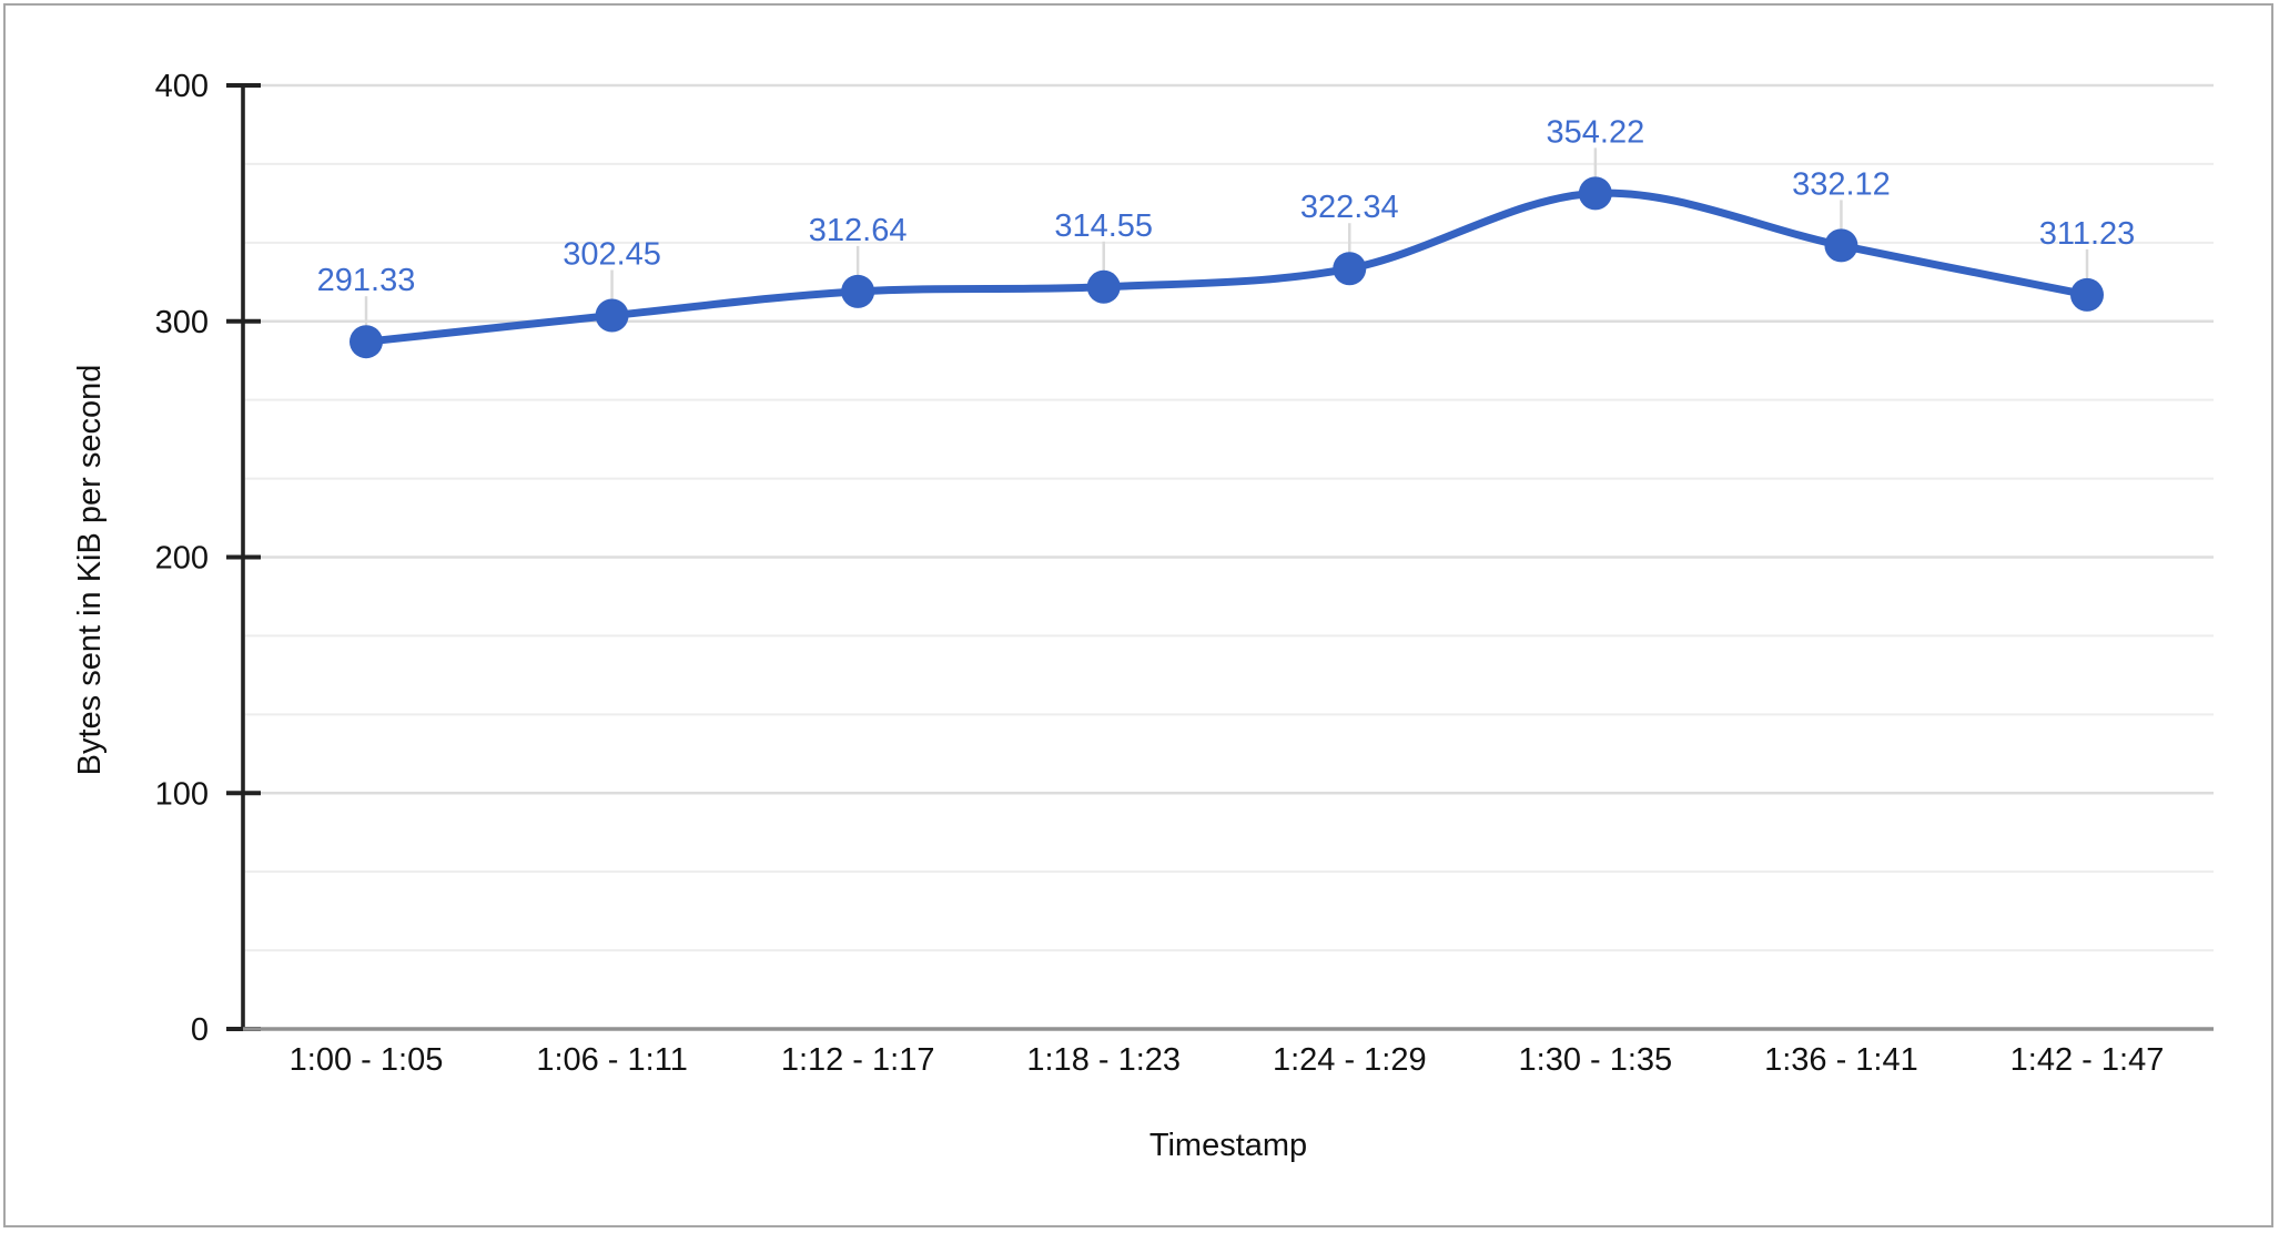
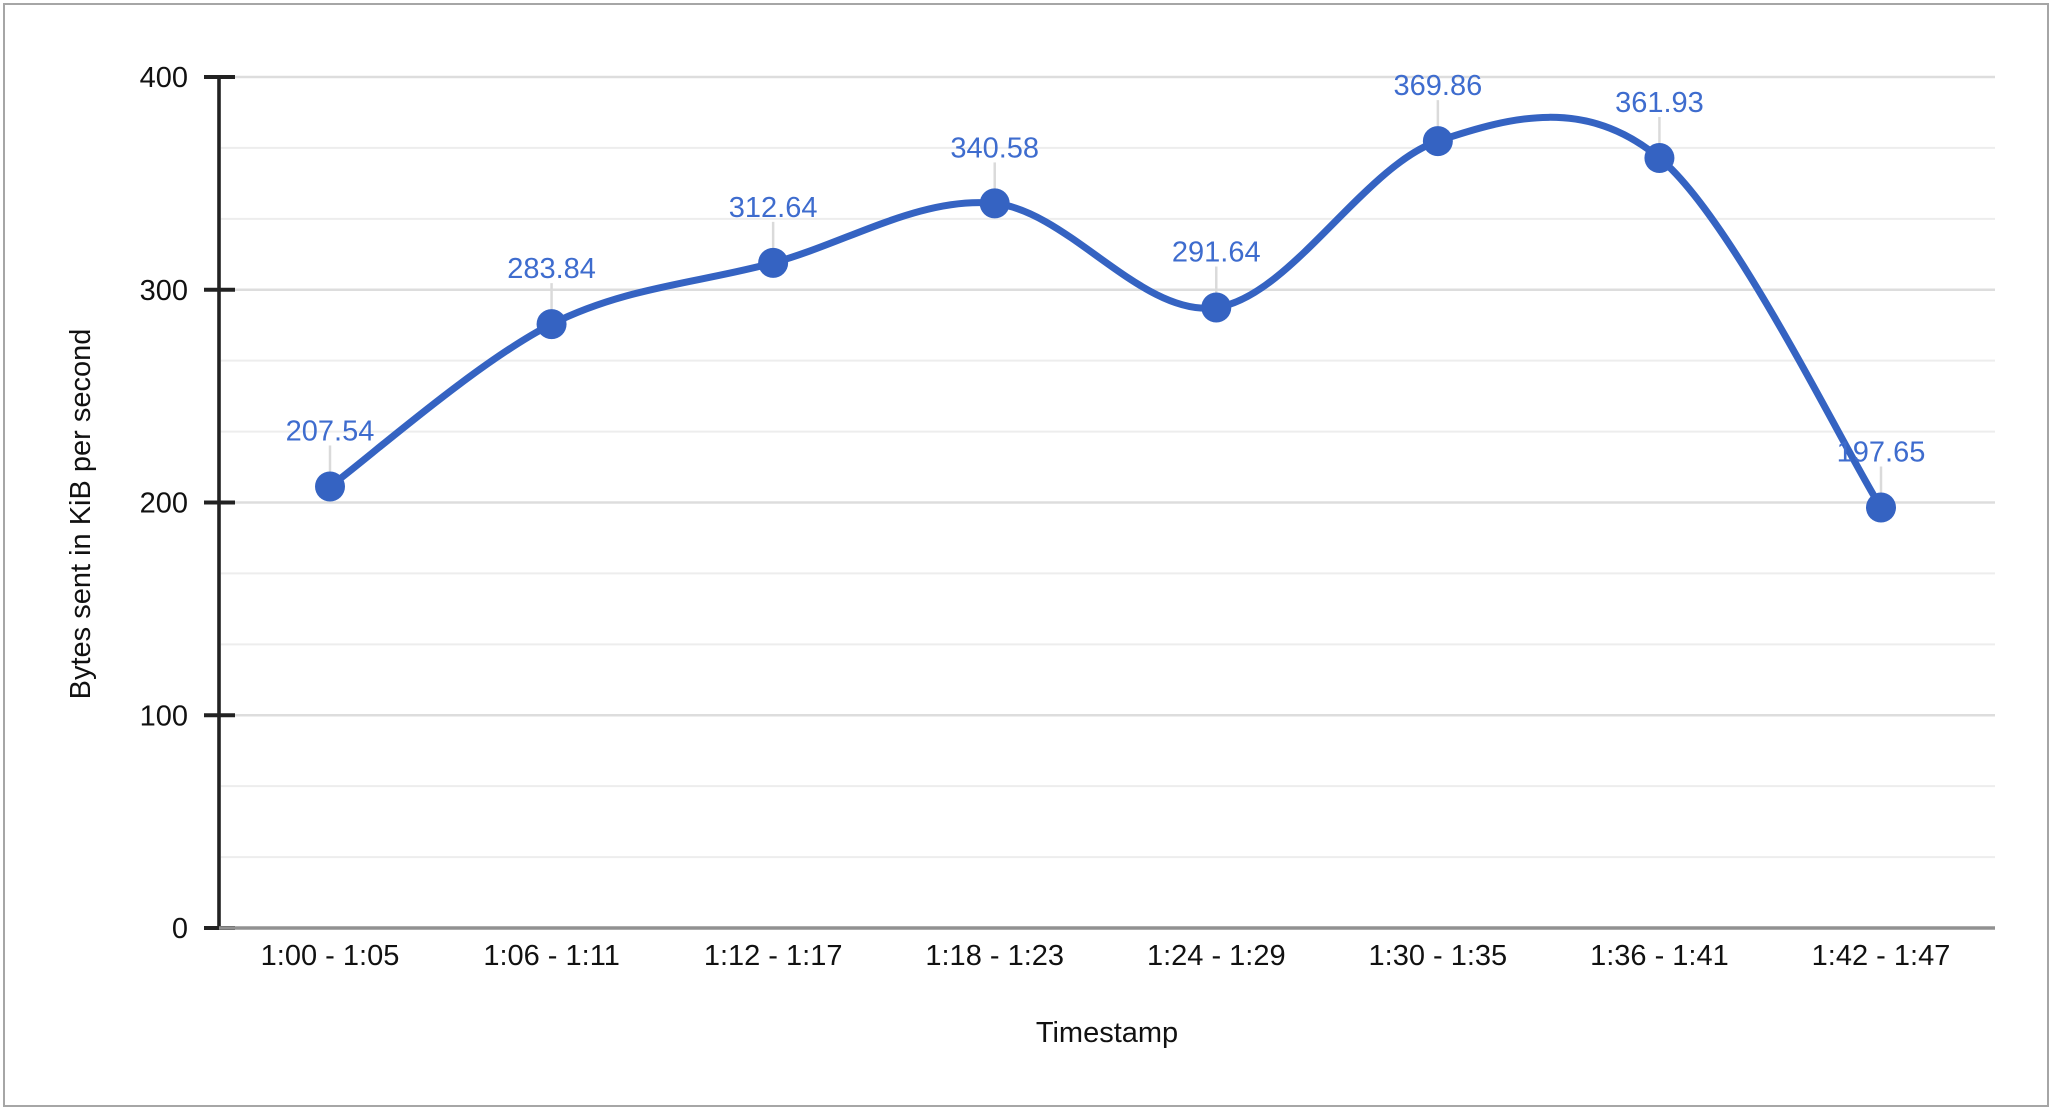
1:00 - 1:05: 291.33 -> 207.54
1:06 - 1:11: 302.45 -> 283.84
1:18 - 1:23: 314.55 -> 340.58
1:24 - 1:29: 322.34 -> 291.64
1:30 - 1:35: 354.22 -> 369.86
1:36 - 1:41: 332.12 -> 361.93
1:42 - 1:47: 311.23 -> 197.65
